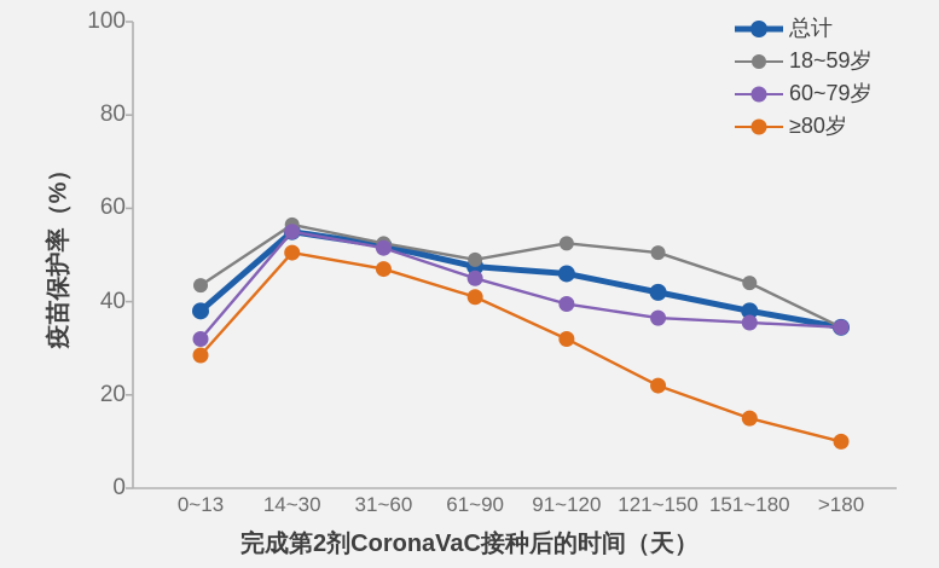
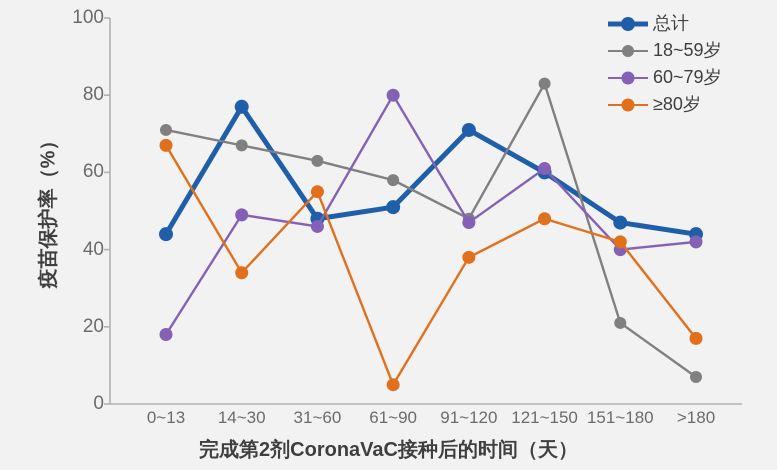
总计/0~13: 38 -> 44
18~59岁/0~13: 44 -> 71
60~79岁/0~13: 32 -> 18
≥80岁/0~13: 28 -> 67
总计/14~30: 55 -> 77
18~59岁/14~30: 56 -> 67
60~79岁/14~30: 55 -> 49
≥80岁/14~30: 50 -> 34
总计/31~60: 52 -> 48
18~59岁/31~60: 52 -> 63
60~79岁/31~60: 52 -> 46
≥80岁/31~60: 47 -> 55
总计/61~90: 48 -> 51
18~59岁/61~90: 49 -> 58
60~79岁/61~90: 45 -> 80
≥80岁/61~90: 41 -> 5
总计/91~120: 46 -> 71
18~59岁/91~120: 52 -> 48
60~79岁/91~120: 40 -> 47
≥80岁/91~120: 32 -> 38
总计/121~150: 42 -> 60
18~59岁/121~150: 50 -> 83
60~79岁/121~150: 36 -> 61
≥80岁/121~150: 22 -> 48
总计/151~180: 38 -> 47
18~59岁/151~180: 44 -> 21
60~79岁/151~180: 36 -> 40
≥80岁/151~180: 15 -> 42
总计/>180: 34 -> 44
18~59岁/>180: 34 -> 7
60~79岁/>180: 34 -> 42
≥80岁/>180: 10 -> 17
